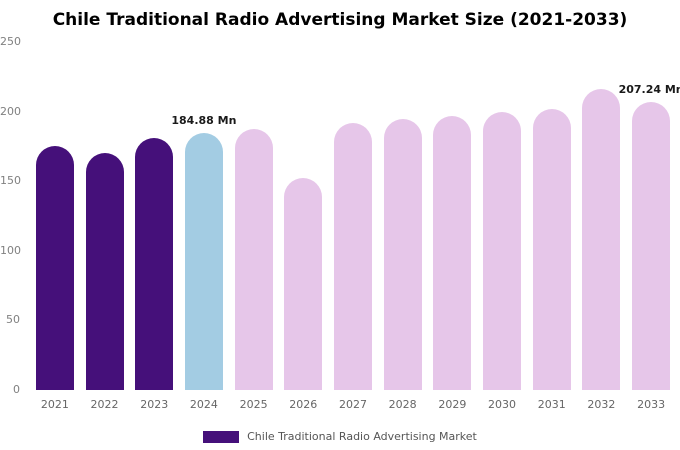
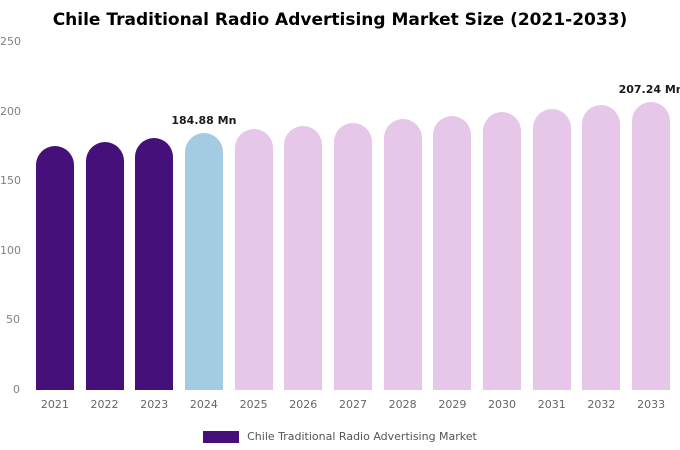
2022: 170 -> 178
2026: 152 -> 190
2032: 216 -> 205
